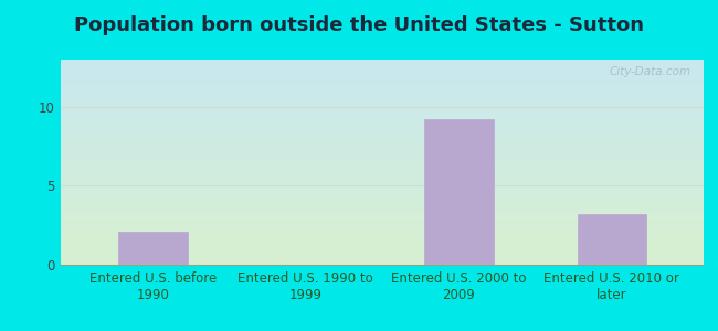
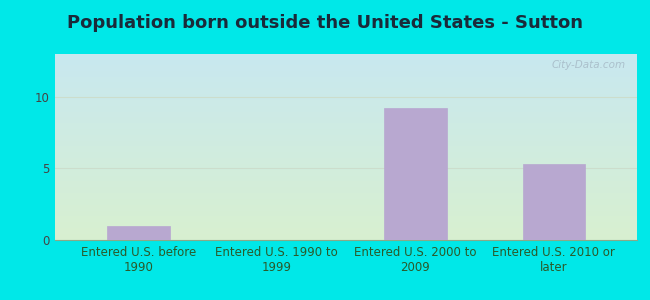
Entered U.S. before 1990: 2.1 -> 1.0
Entered U.S. 2010 or later: 3.2 -> 5.3
